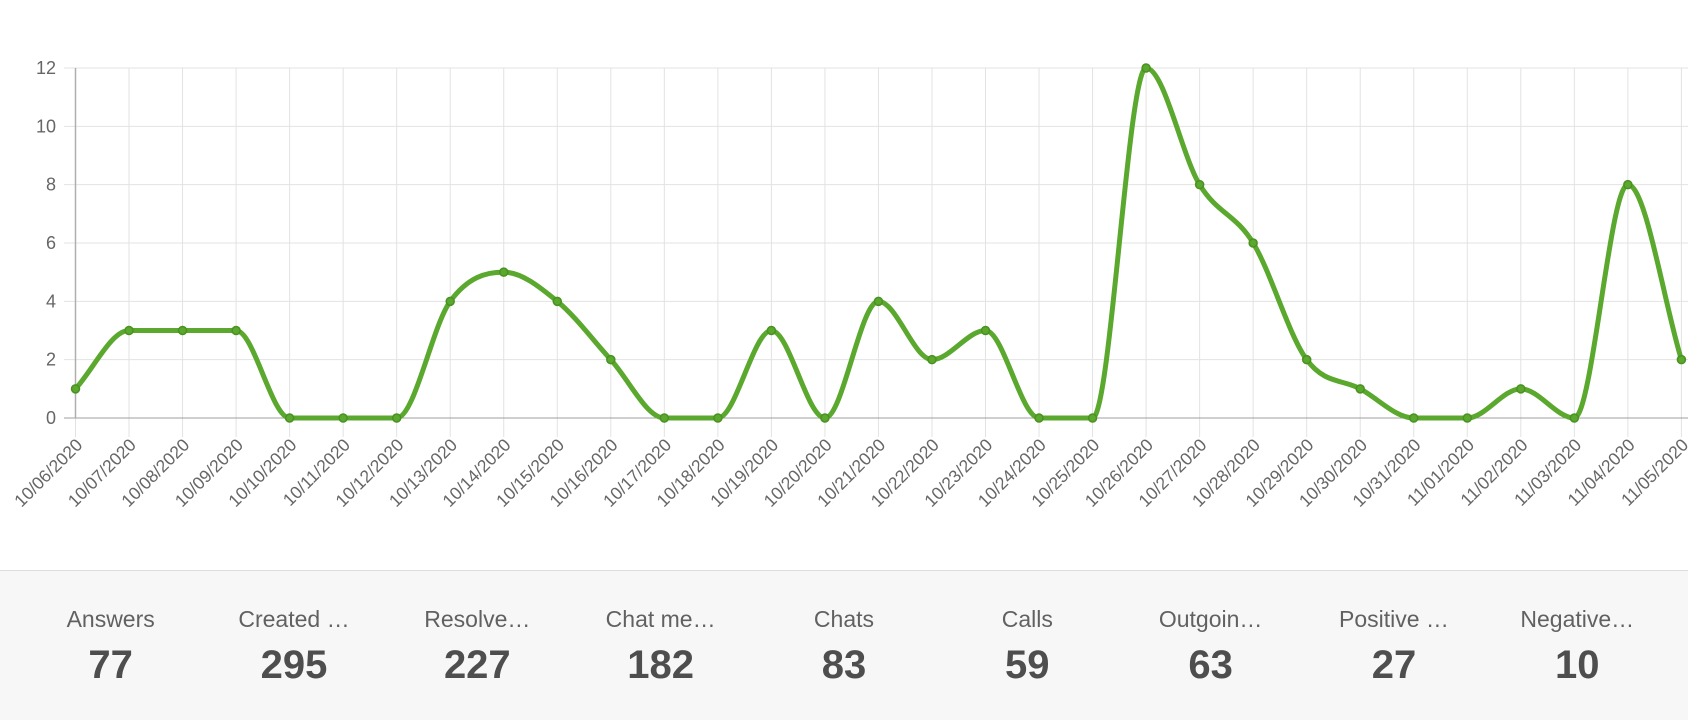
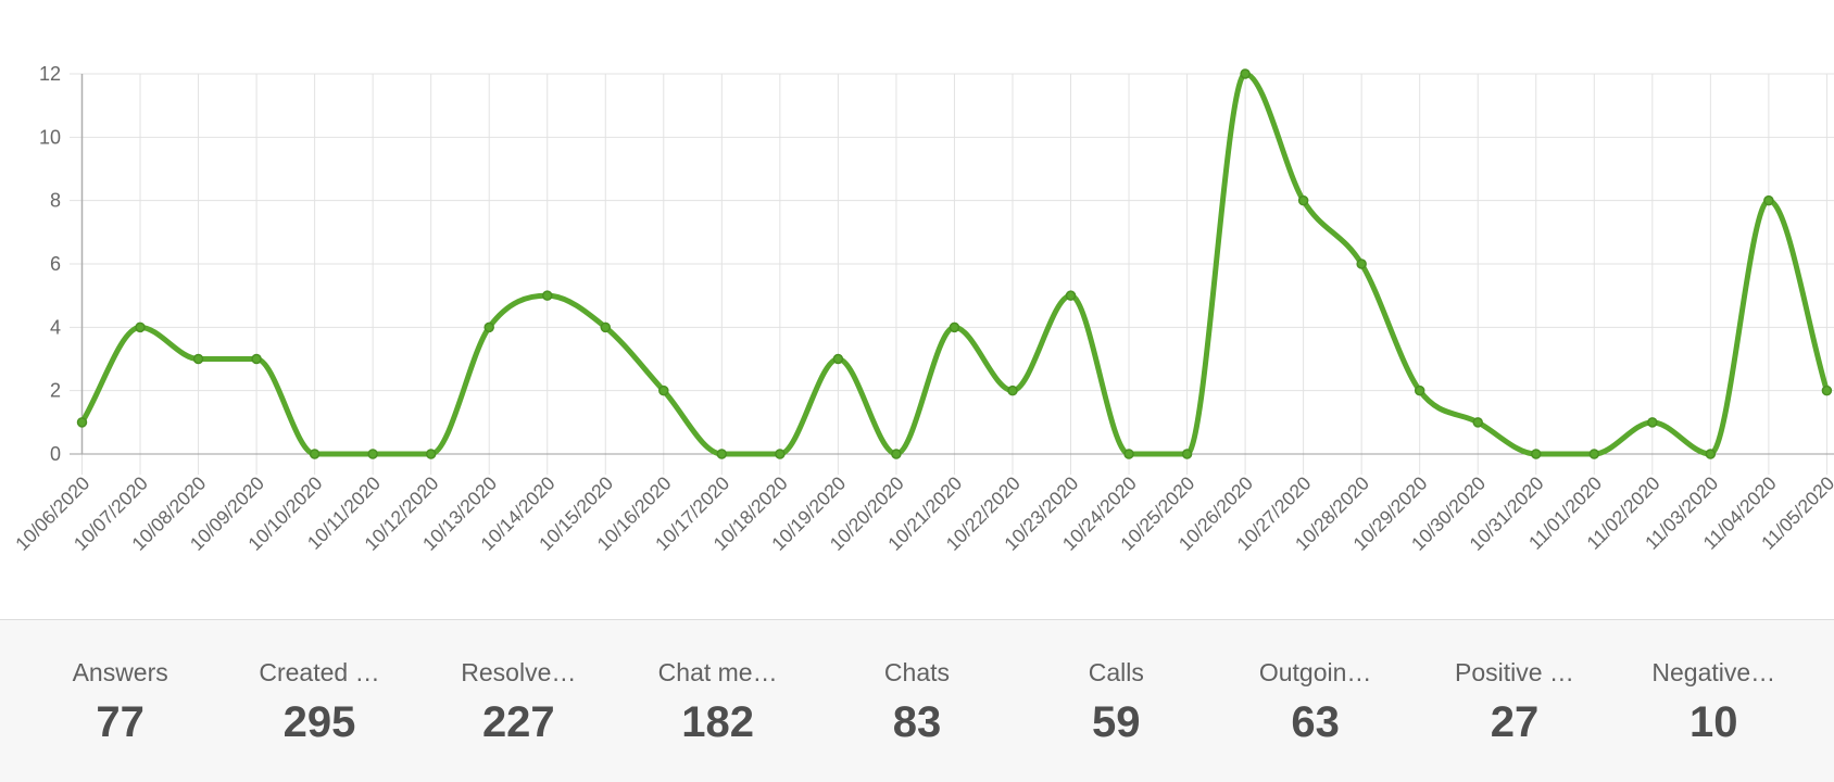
10/07/2020: 3 -> 4
10/23/2020: 3 -> 5
